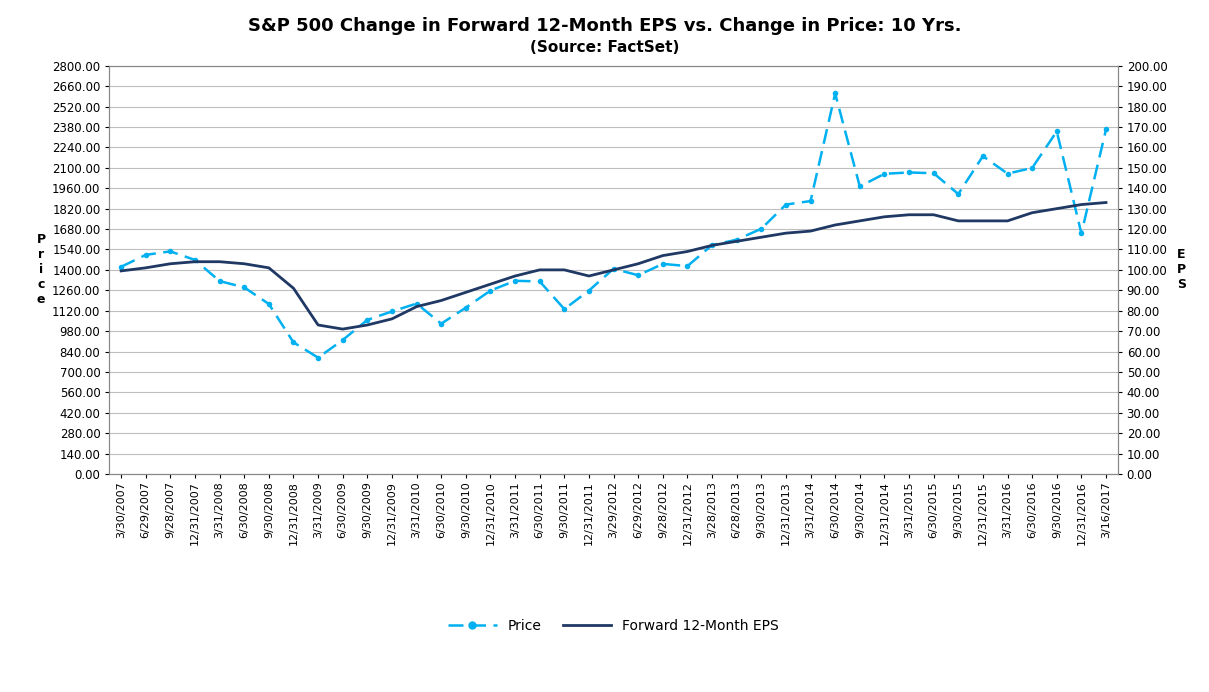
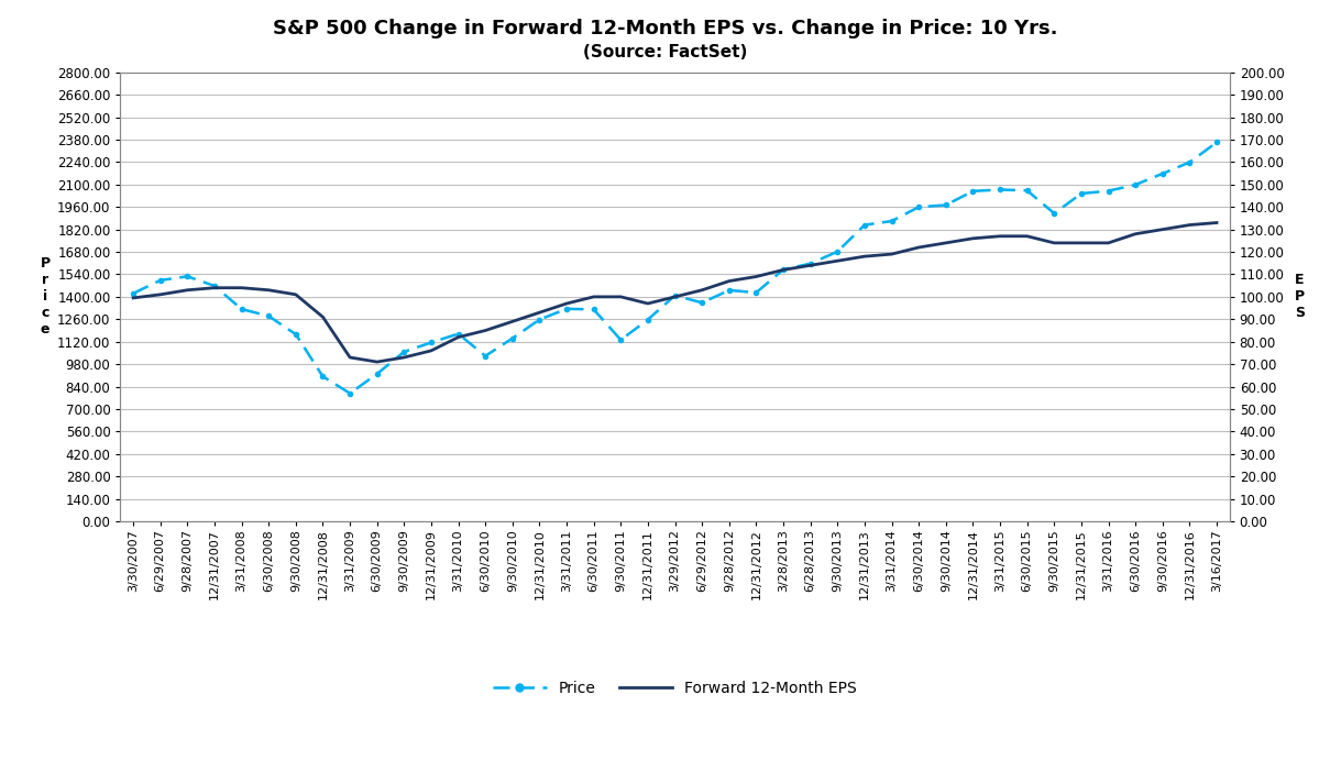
Price/6/30/2014: 2610 -> 1960
Price/12/31/2015: 2180 -> 2040
Price/9/30/2016: 2350 -> 2170
Price/12/31/2016: 1650 -> 2240
